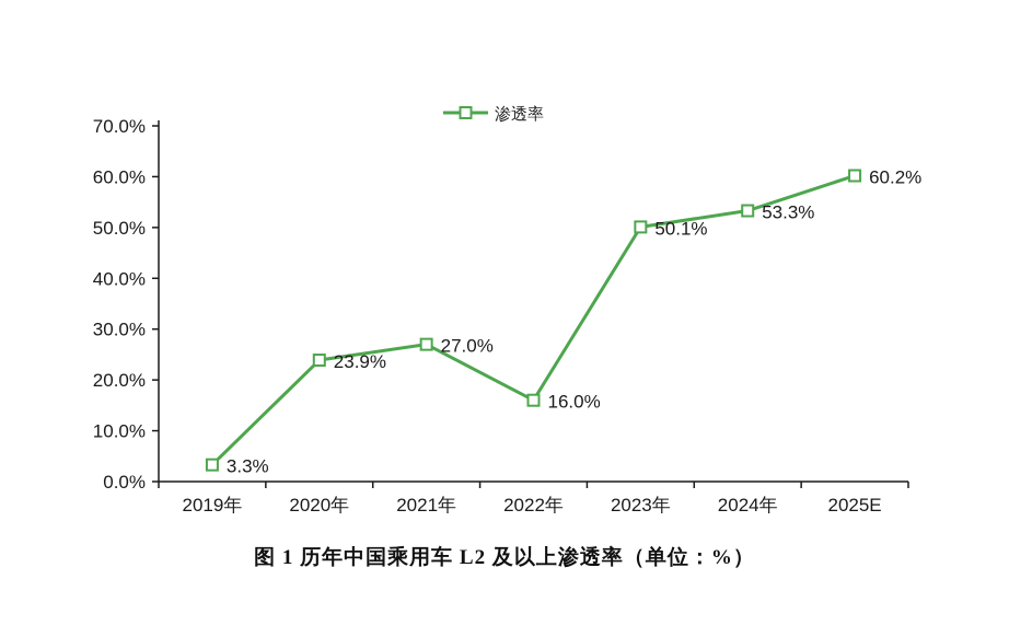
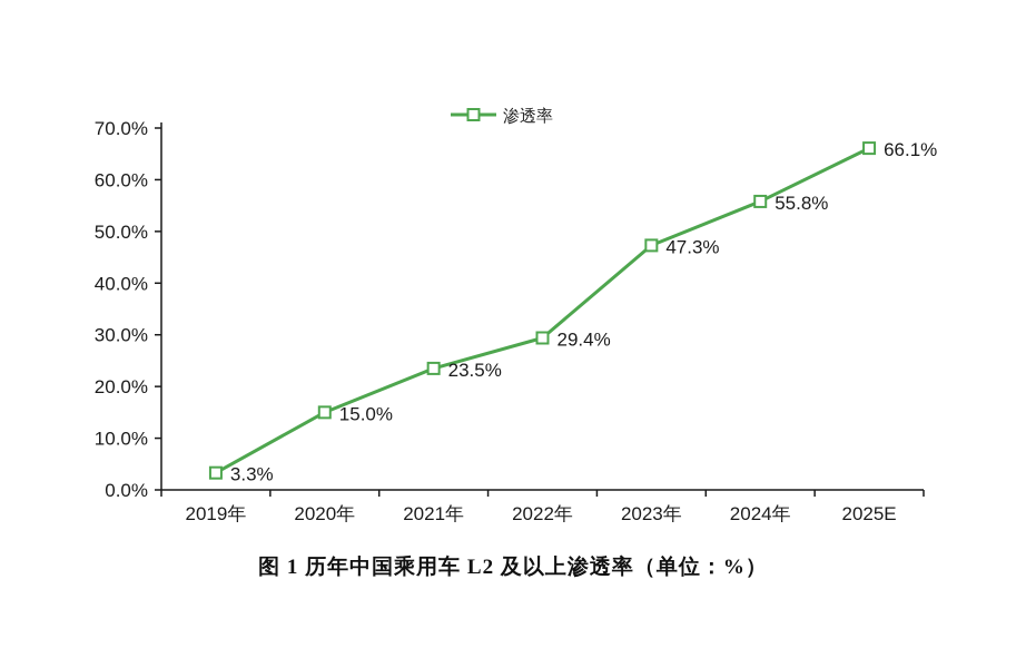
2020年: 23.9% -> 15.0%
2021年: 27.0% -> 23.5%
2022年: 16.0% -> 29.4%
2023年: 50.1% -> 47.3%
2024年: 53.3% -> 55.8%
2025E: 60.2% -> 66.1%
